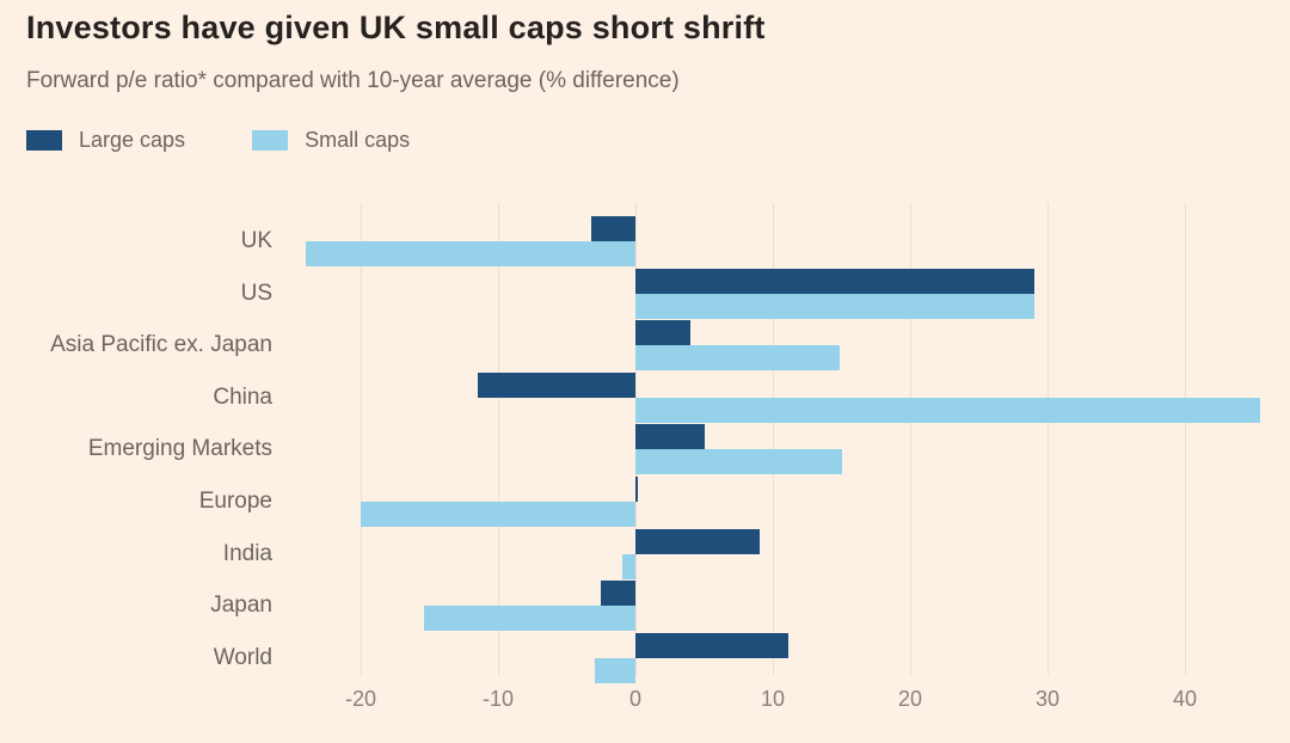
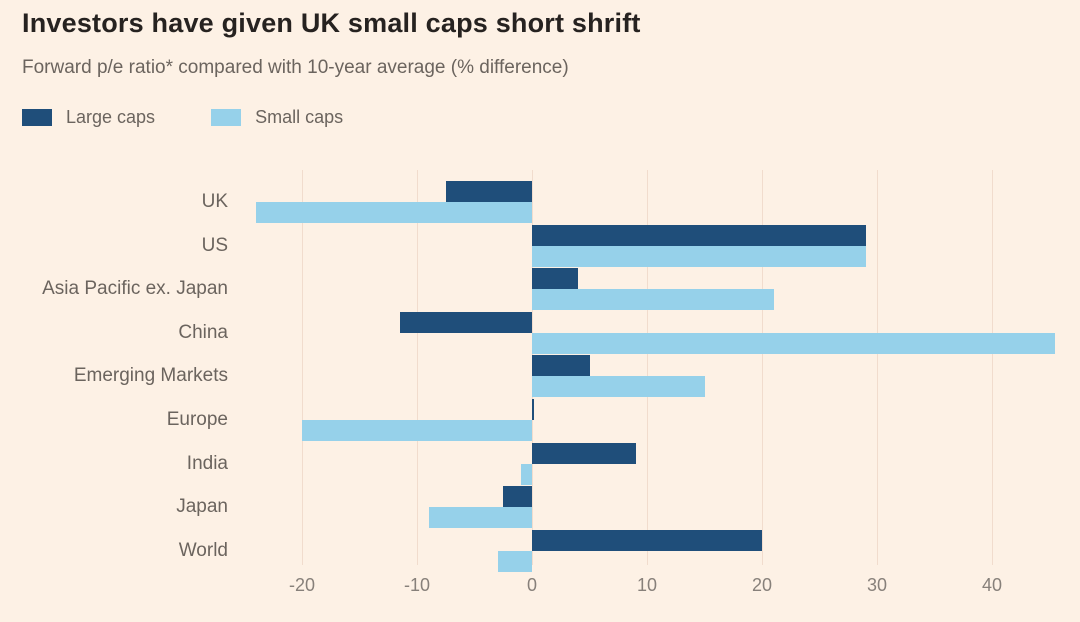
Large caps/UK: -3.2 -> -7.5
Small caps/Asia Pacific ex. Japan: 14.9 -> 21.0
Small caps/Japan: -15.4 -> -9.0
Large caps/World: 11.1 -> 20.0
